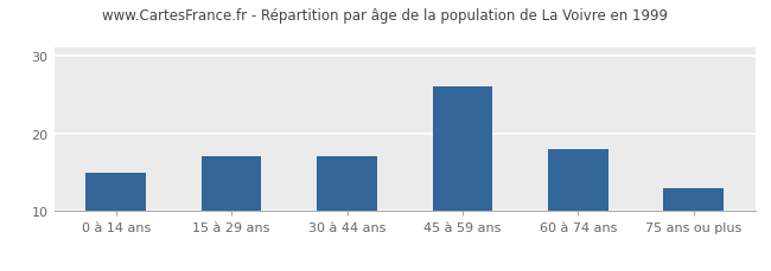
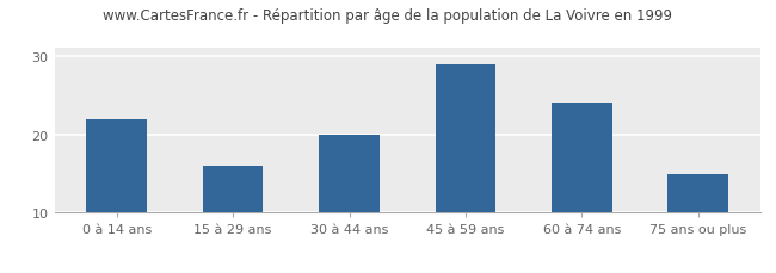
0 à 14 ans: 15 -> 22
15 à 29 ans: 17 -> 16
30 à 44 ans: 17 -> 20
45 à 59 ans: 26 -> 29
60 à 74 ans: 18 -> 24
75 ans ou plus: 13 -> 15
